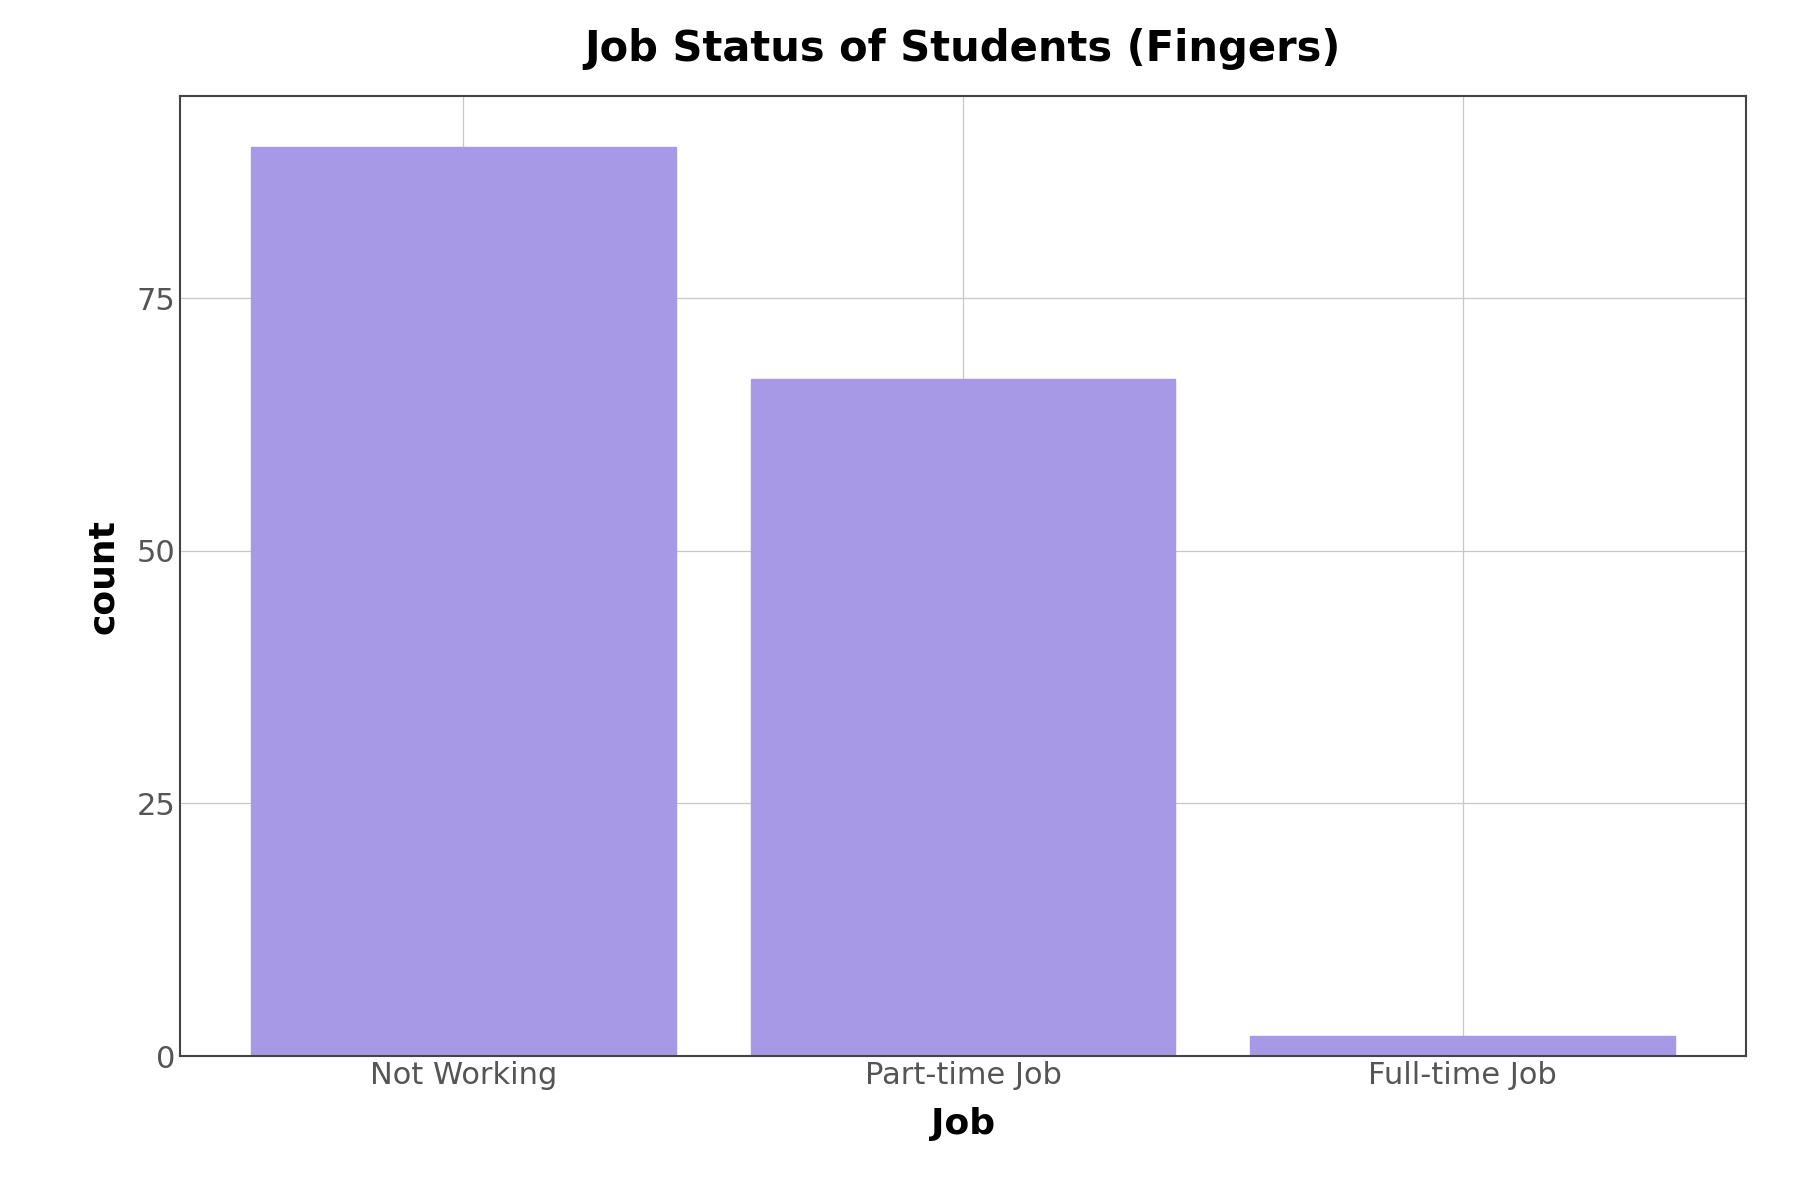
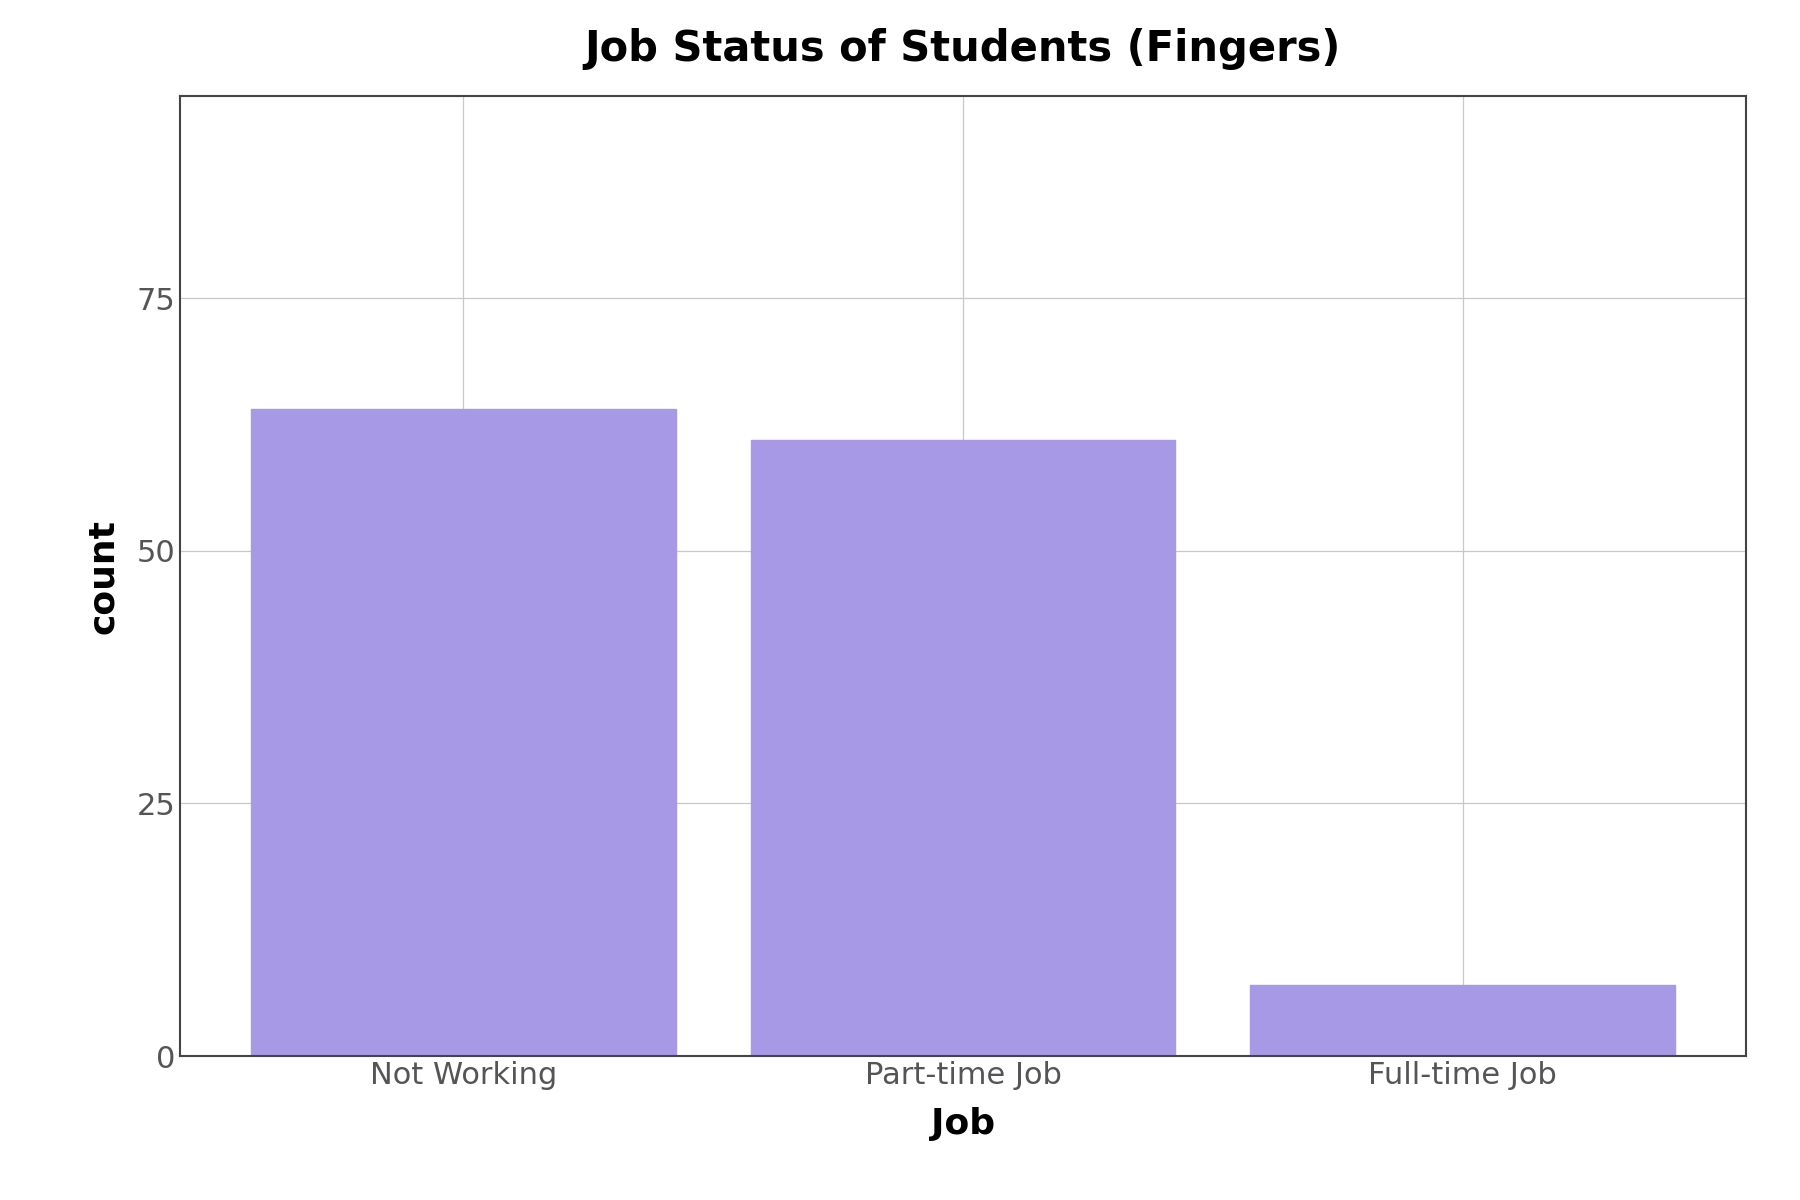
Not Working: 90 -> 64
Part-time Job: 67 -> 61
Full-time Job: 2 -> 7
